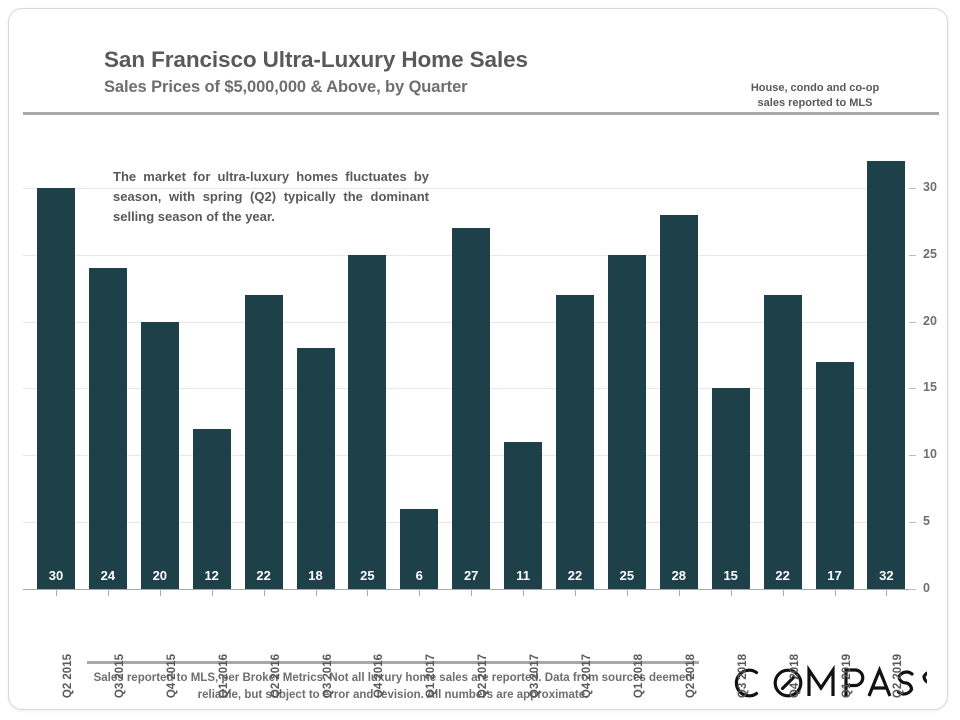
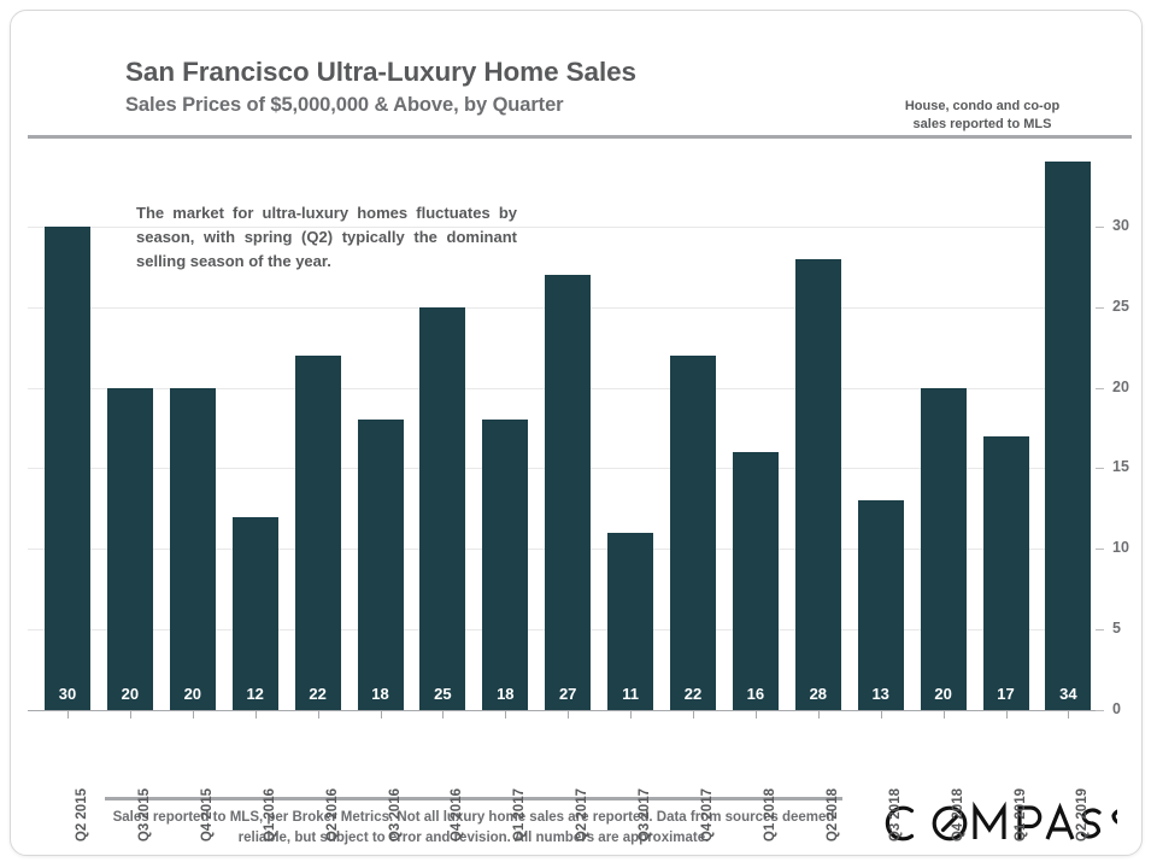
Q3 2015: 24 -> 20
Q1 2017: 6 -> 18
Q1 2018: 25 -> 16
Q3 2018: 15 -> 13
Q4 2018: 22 -> 20
Q2 2019: 32 -> 34
